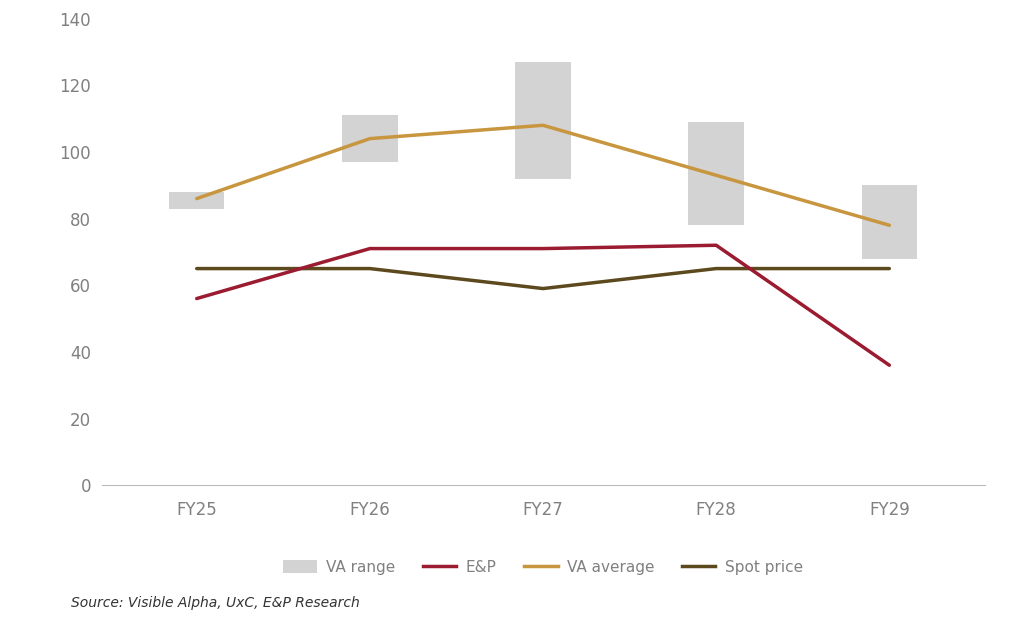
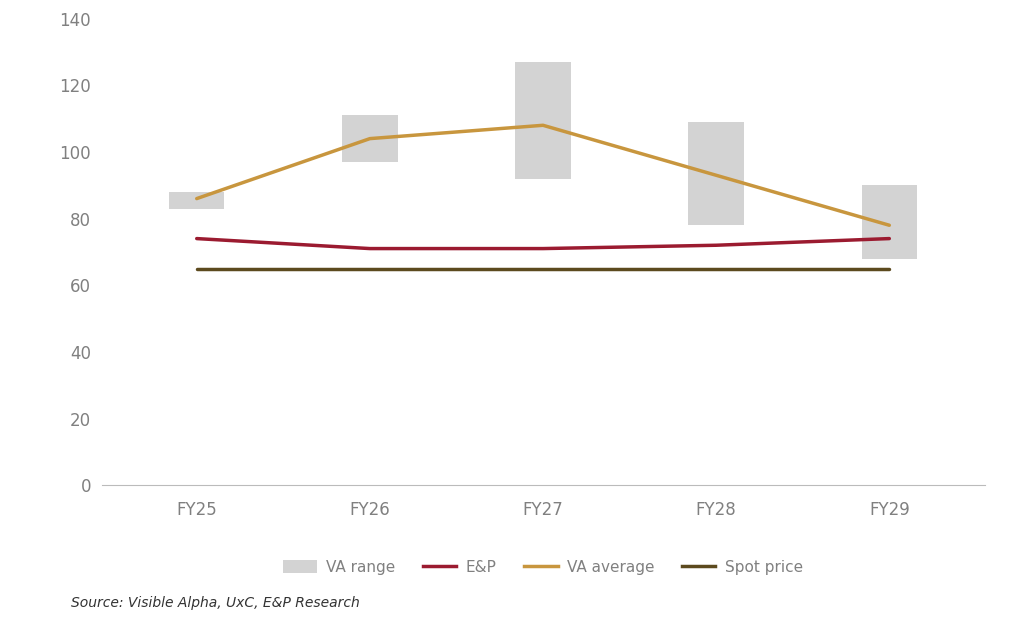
E&P/FY25: 56 -> 74
Spot price/FY27: 59 -> 65
E&P/FY29: 36 -> 74
